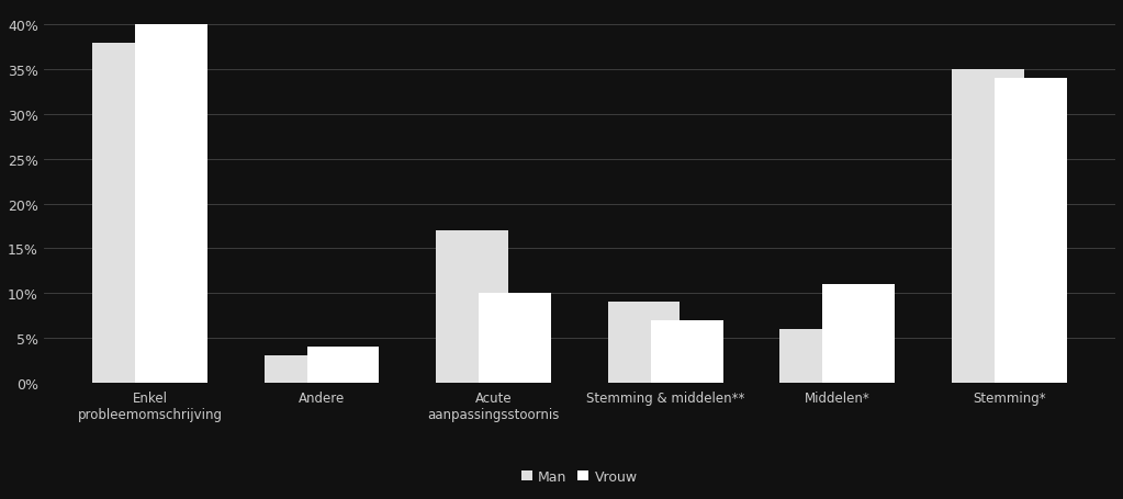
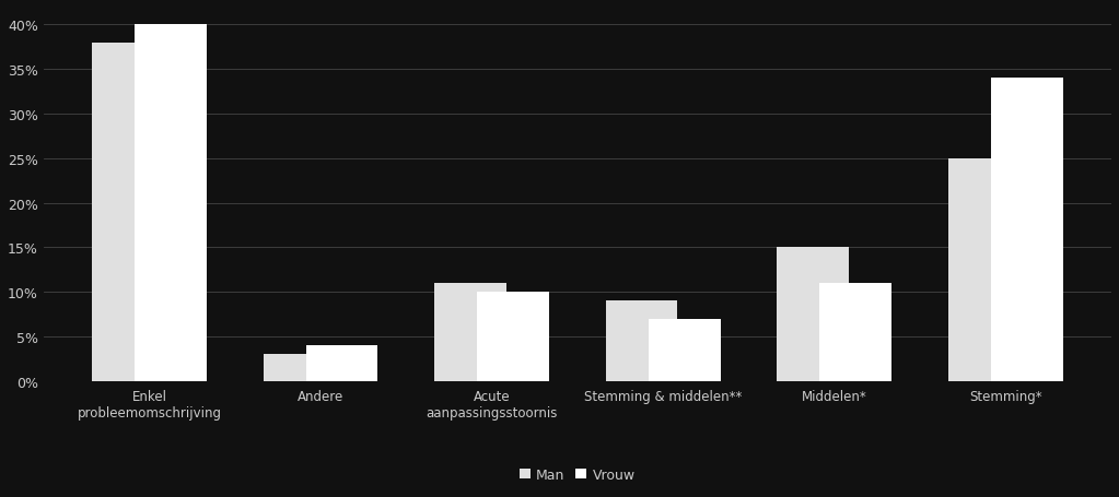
Man/Acute aanpassingsstoornis: 17% -> 11%
Man/Middelen*: 6% -> 15%
Man/Stemming*: 35% -> 25%
